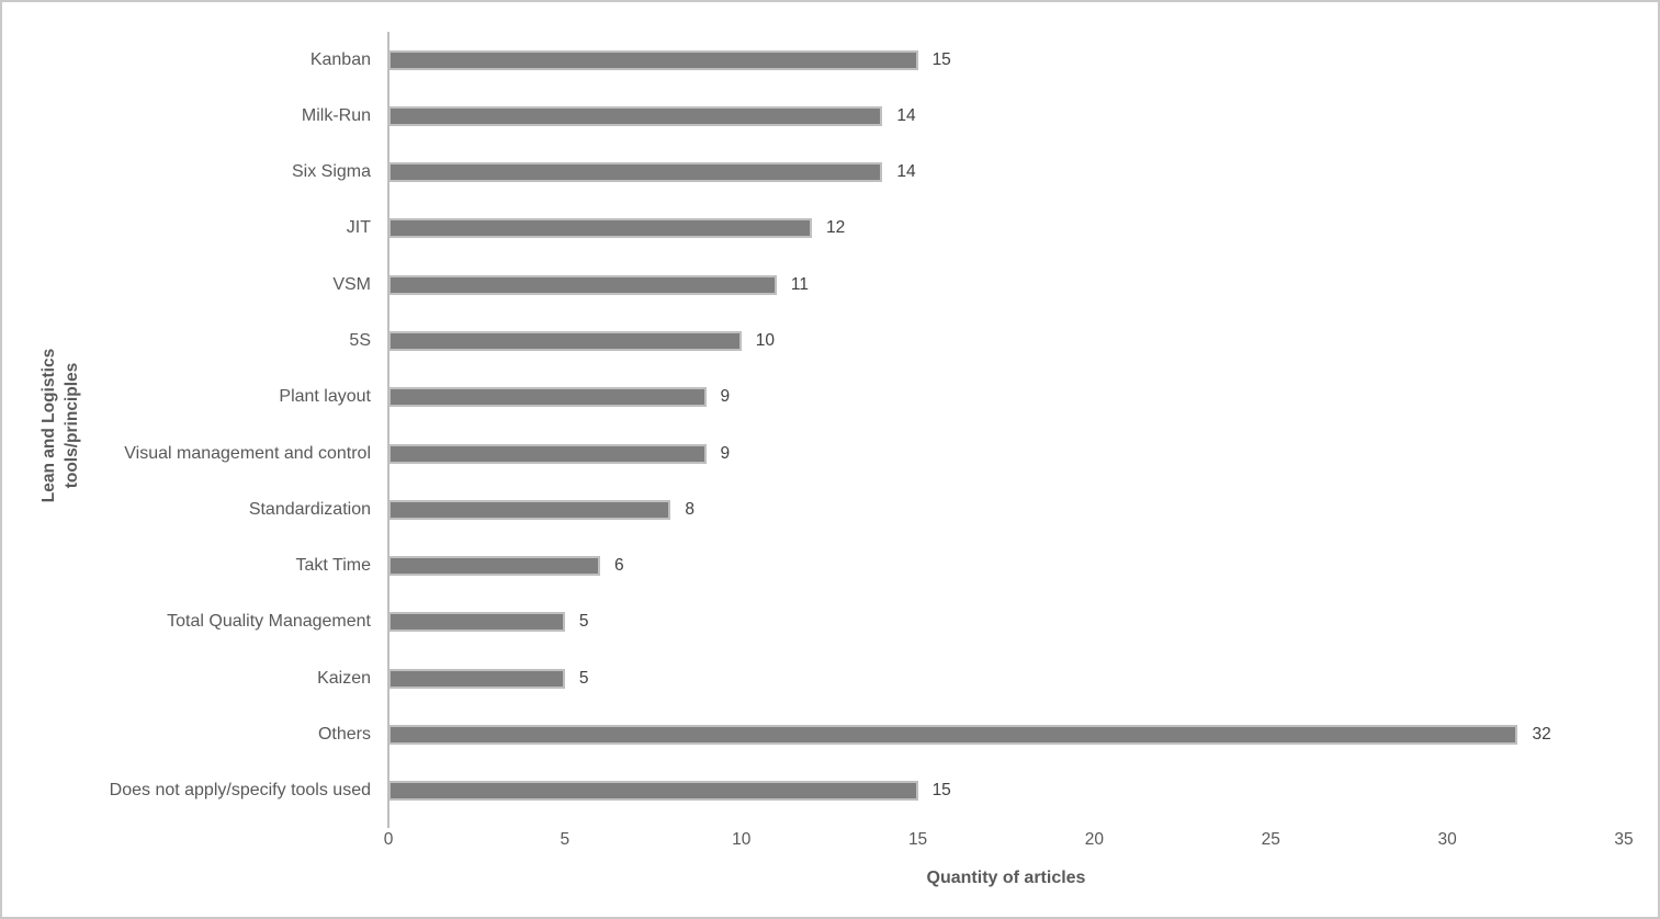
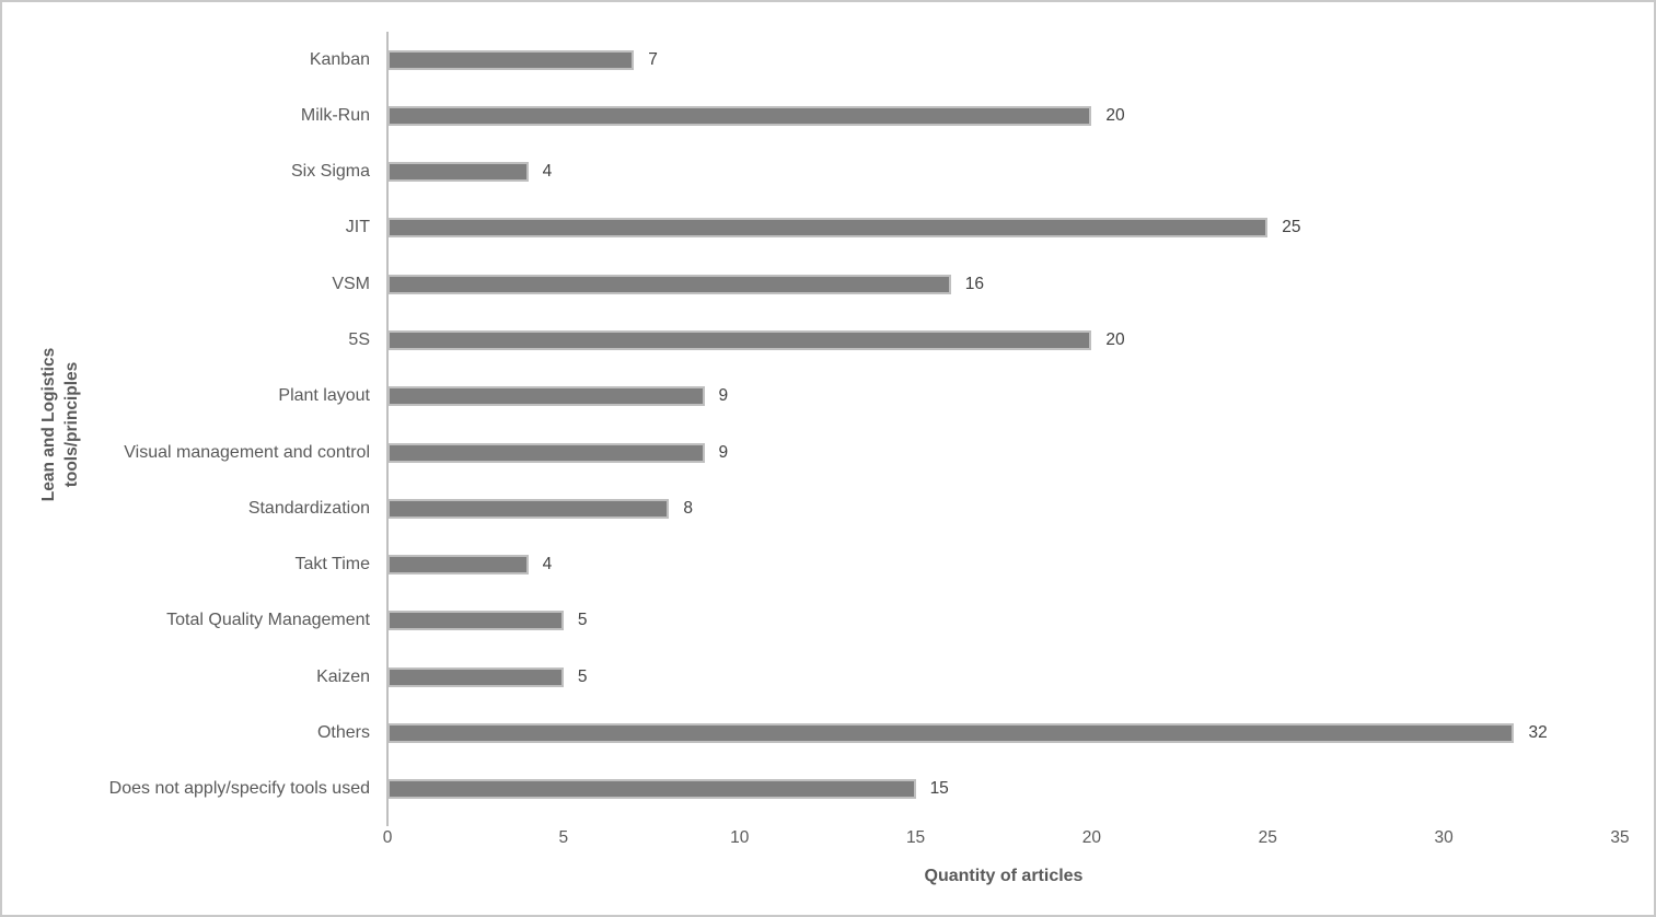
Kanban: 15 -> 7
Milk-Run: 14 -> 20
Six Sigma: 14 -> 4
JIT: 12 -> 25
VSM: 11 -> 16
5S: 10 -> 20
Takt Time: 6 -> 4
